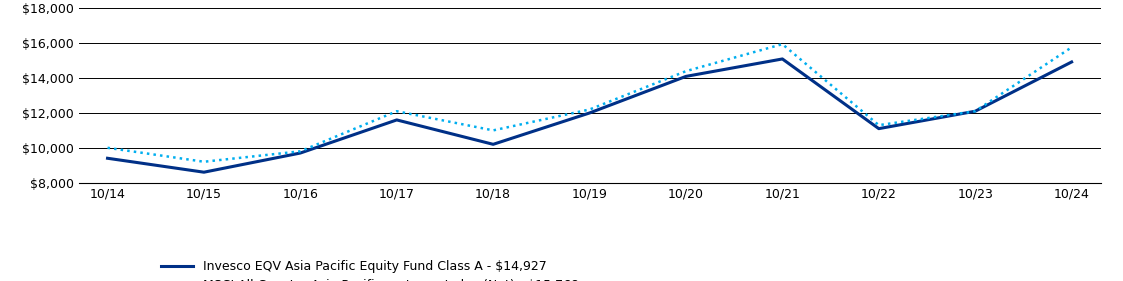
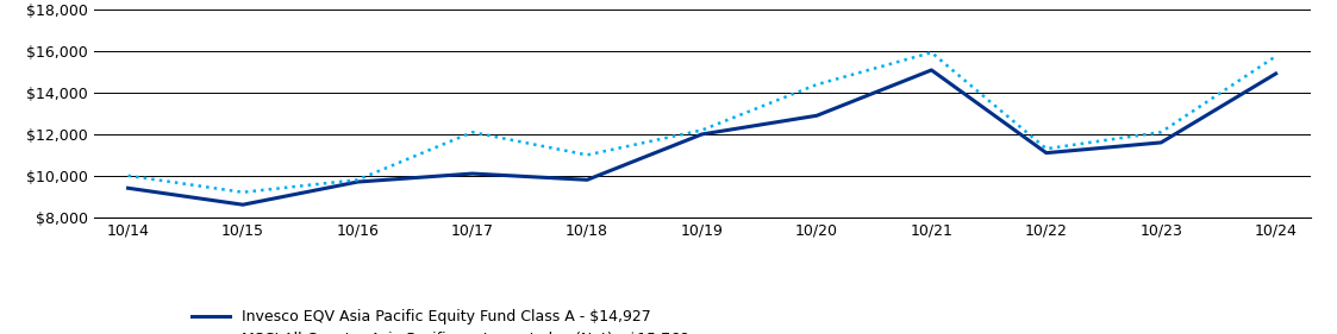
Invesco EQV Asia Pacific Equity Fund Class A - $14,927/10/17: $11,600 -> $10,100
Invesco EQV Asia Pacific Equity Fund Class A - $14,927/10/18: $10,200 -> $9,800
Invesco EQV Asia Pacific Equity Fund Class A - $14,927/10/20: $14,100 -> $12,900
Invesco EQV Asia Pacific Equity Fund Class A - $14,927/10/23: $12,100 -> $11,600
